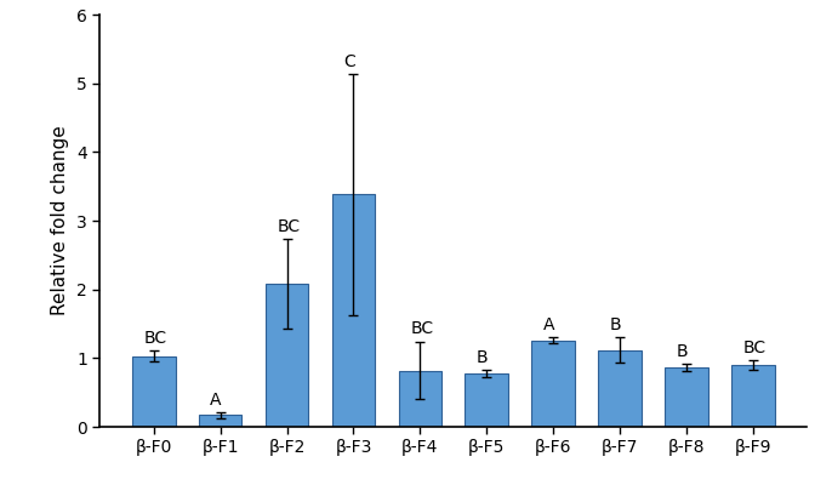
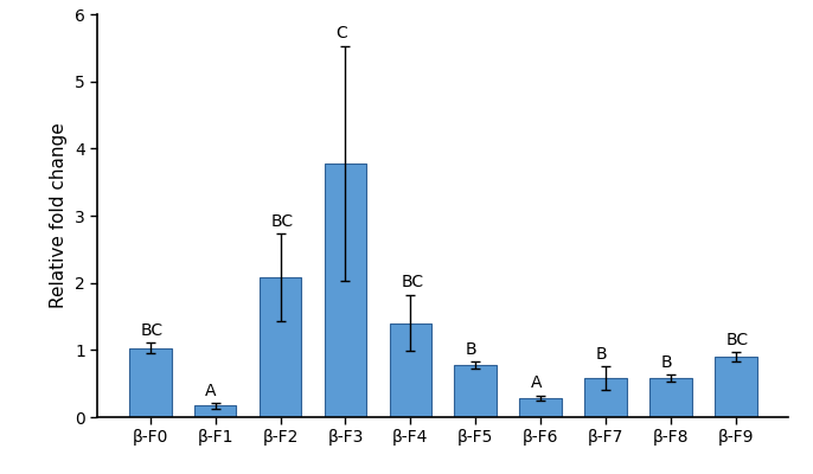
β-F3: 3.38 -> 3.78
β-F4: 0.82 -> 1.40
β-F6: 1.26 -> 0.28
β-F7: 1.12 -> 0.58
β-F8: 0.86 -> 0.58
